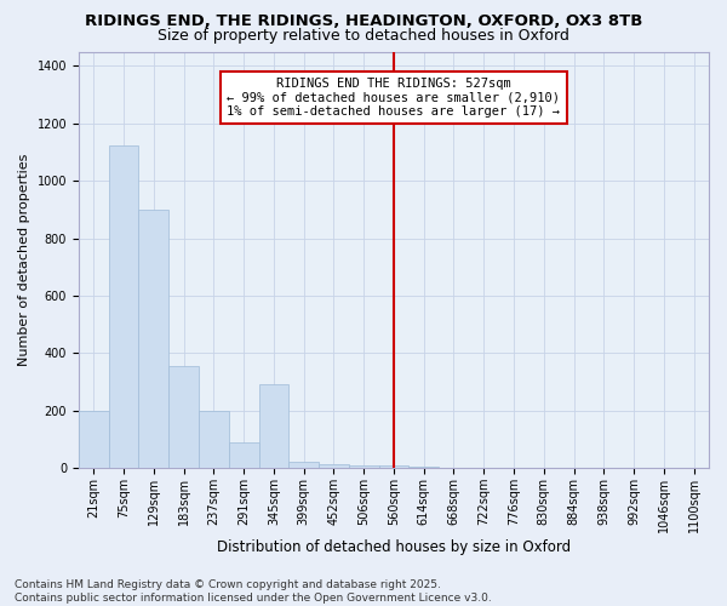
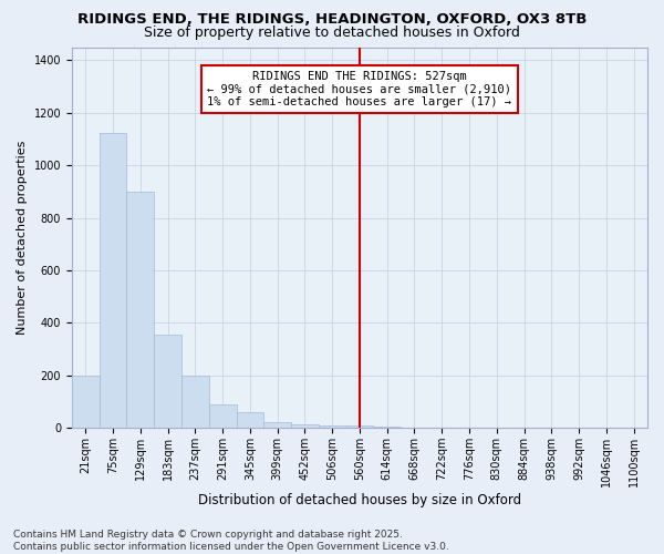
345sqm: 290 -> 58
